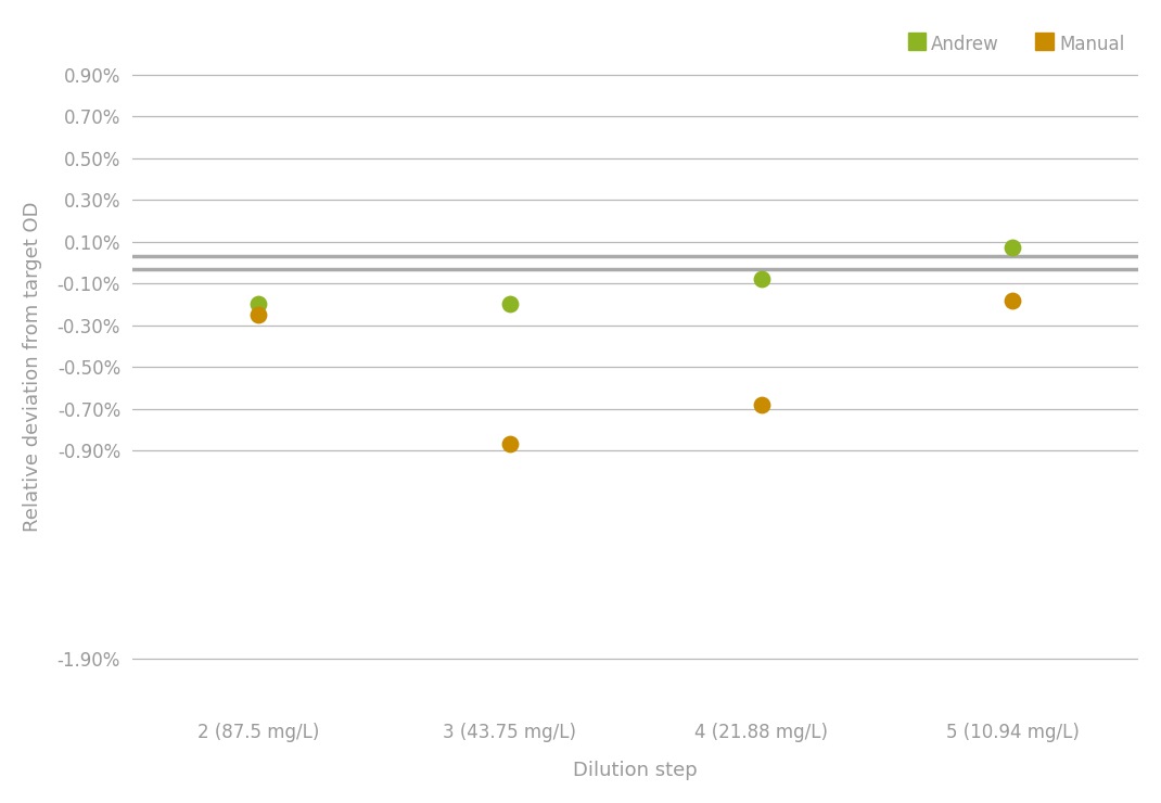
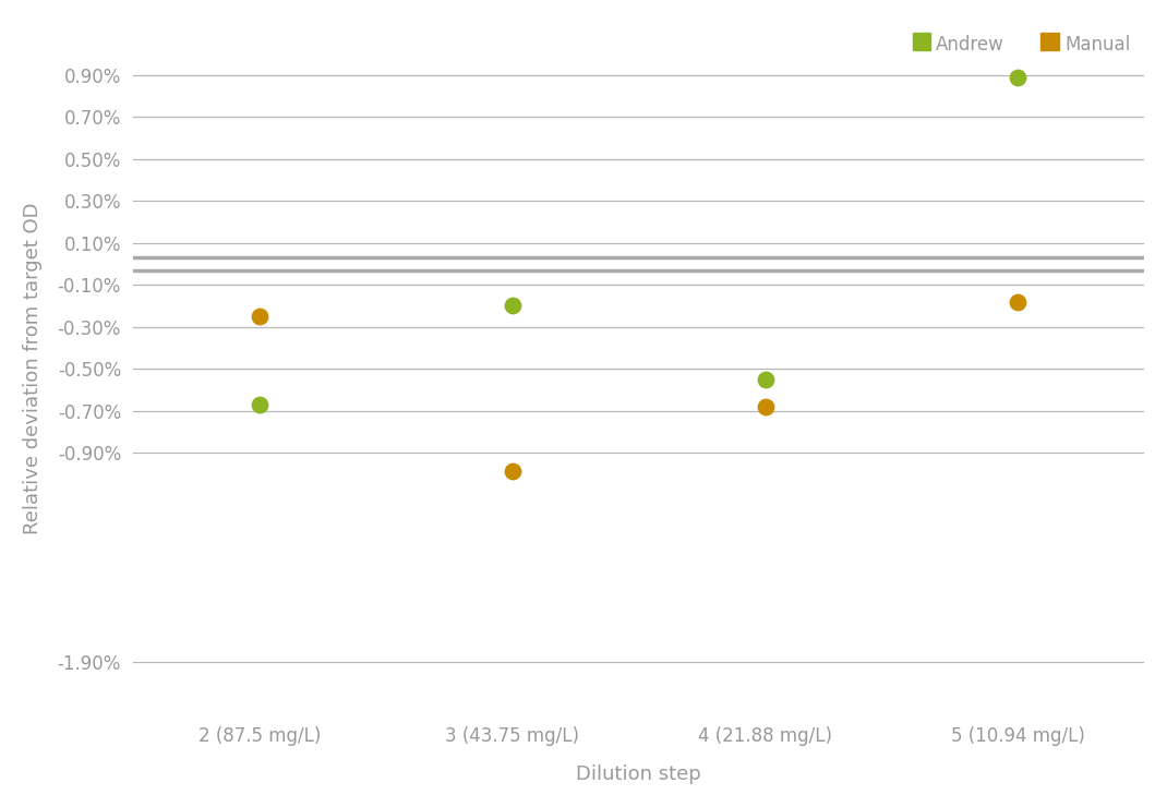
Andrew/2 (87.5 mg/L): -0.20% -> -0.67%
Manual/3 (43.75 mg/L): -0.87% -> -0.99%
Andrew/4 (21.88 mg/L): -0.08% -> -0.55%
Andrew/5 (10.94 mg/L): 0.08% -> 0.89%
